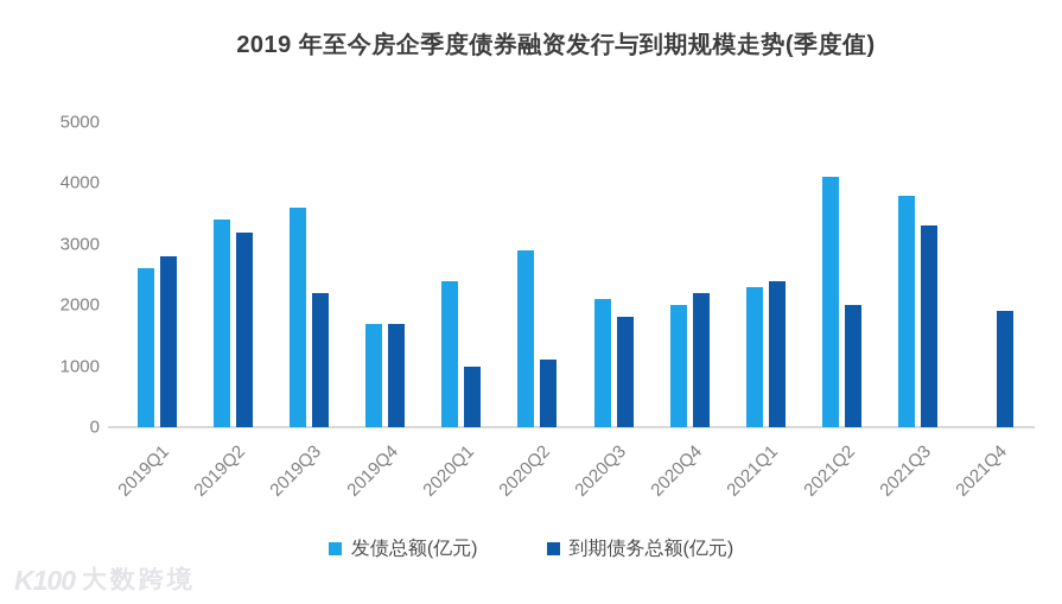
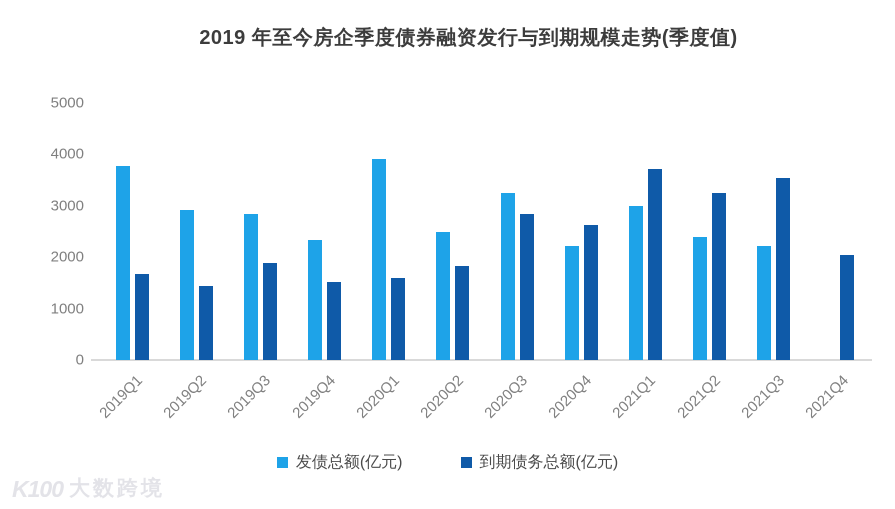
发债总额(亿元)/2019Q1: 2600 -> 3800
到期债务总额(亿元)/2019Q1: 2800 -> 1700
发债总额(亿元)/2019Q2: 3400 -> 2900
到期债务总额(亿元)/2019Q2: 3200 -> 1400
发债总额(亿元)/2019Q3: 3600 -> 2800
到期债务总额(亿元)/2019Q3: 2200 -> 1900
发债总额(亿元)/2019Q4: 1700 -> 2300
到期债务总额(亿元)/2019Q4: 1700 -> 1500
发债总额(亿元)/2020Q1: 2400 -> 3900
到期债务总额(亿元)/2020Q1: 1000 -> 1600
发债总额(亿元)/2020Q2: 2900 -> 2500
到期债务总额(亿元)/2020Q2: 1100 -> 1800
发债总额(亿元)/2020Q3: 2100 -> 3200
到期债务总额(亿元)/2020Q3: 1800 -> 2800
发债总额(亿元)/2020Q4: 2000 -> 2200
到期债务总额(亿元)/2020Q4: 2200 -> 2600
发债总额(亿元)/2021Q1: 2300 -> 3000
到期债务总额(亿元)/2021Q1: 2400 -> 3700
发债总额(亿元)/2021Q2: 4100 -> 2400
到期债务总额(亿元)/2021Q2: 2000 -> 3200
发债总额(亿元)/2021Q3: 3800 -> 2200
到期债务总额(亿元)/2021Q3: 3300 -> 3500
到期债务总额(亿元)/2021Q4: 1900 -> 2000
